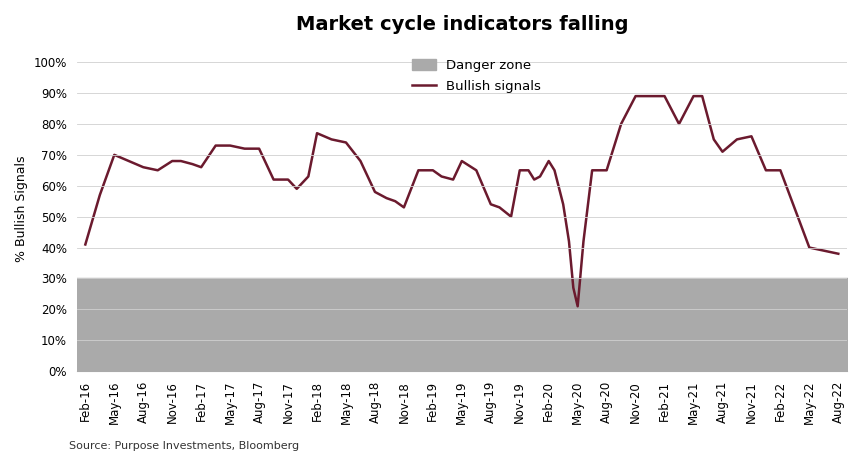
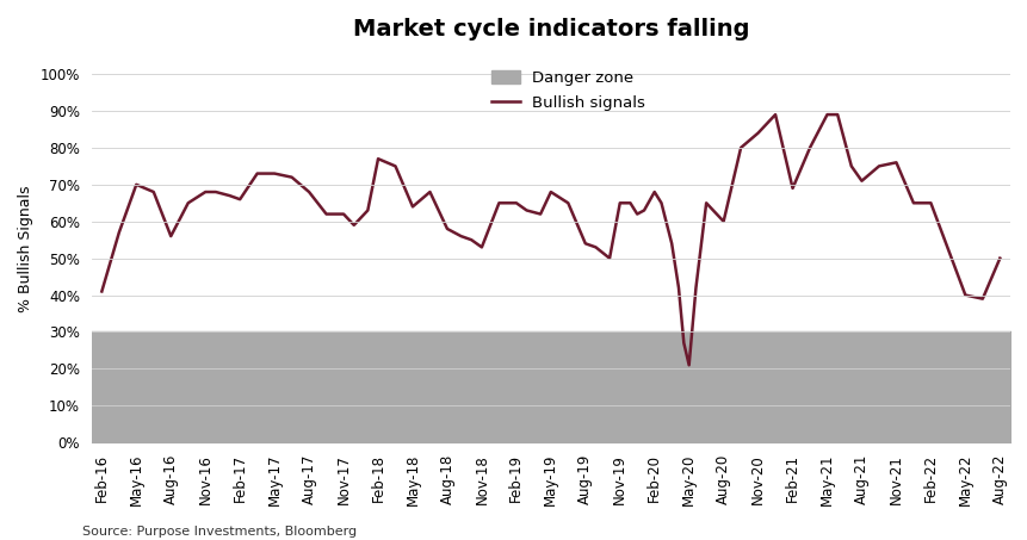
Aug-16: 66% -> 56%
Aug-17: 72% -> 68%
May-18: 74% -> 64%
Aug-20: 65% -> 60%
Nov-20: 89% -> 84%
Feb-21: 89% -> 69%
Aug-22: 38% -> 50%
